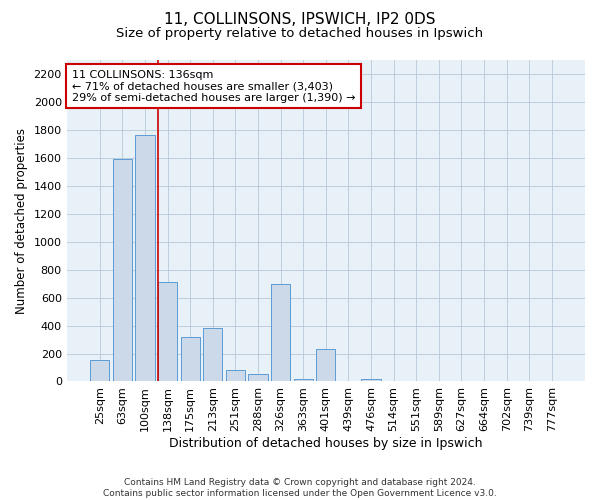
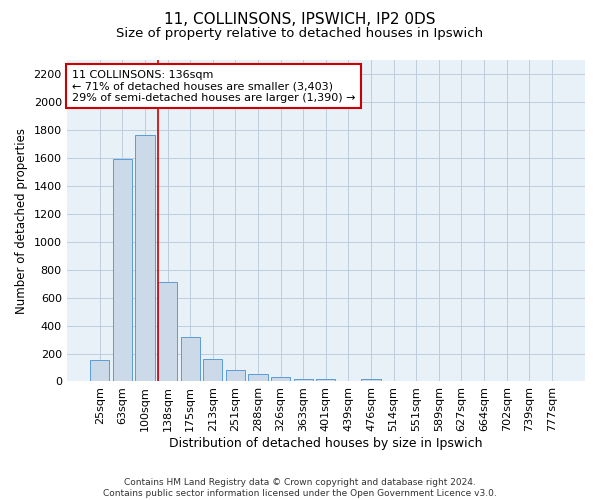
213sqm: 380 -> 160
326sqm: 700 -> 30
401sqm: 230 -> 20
